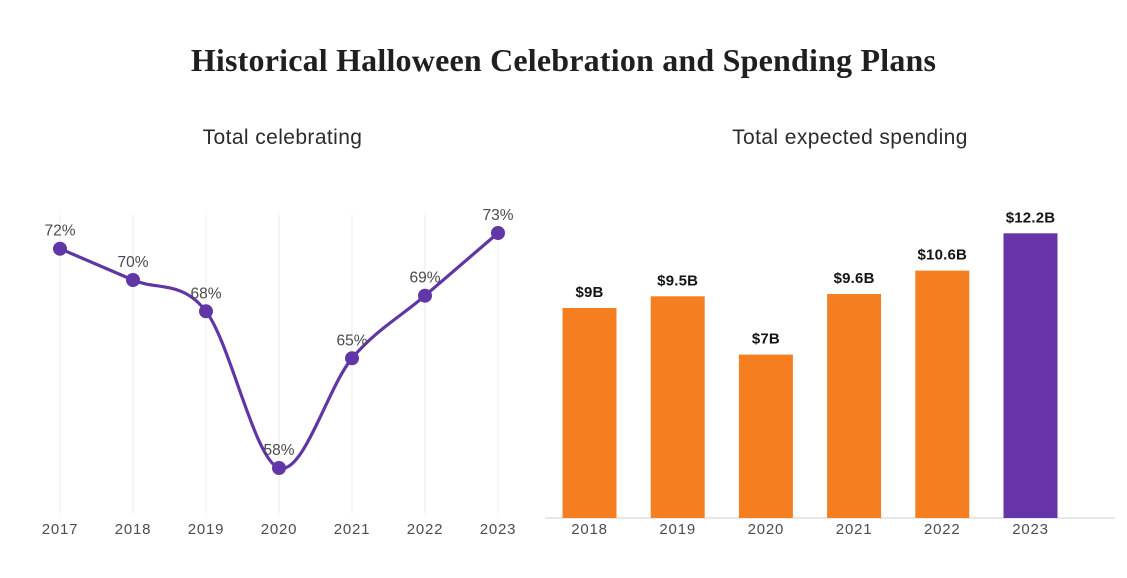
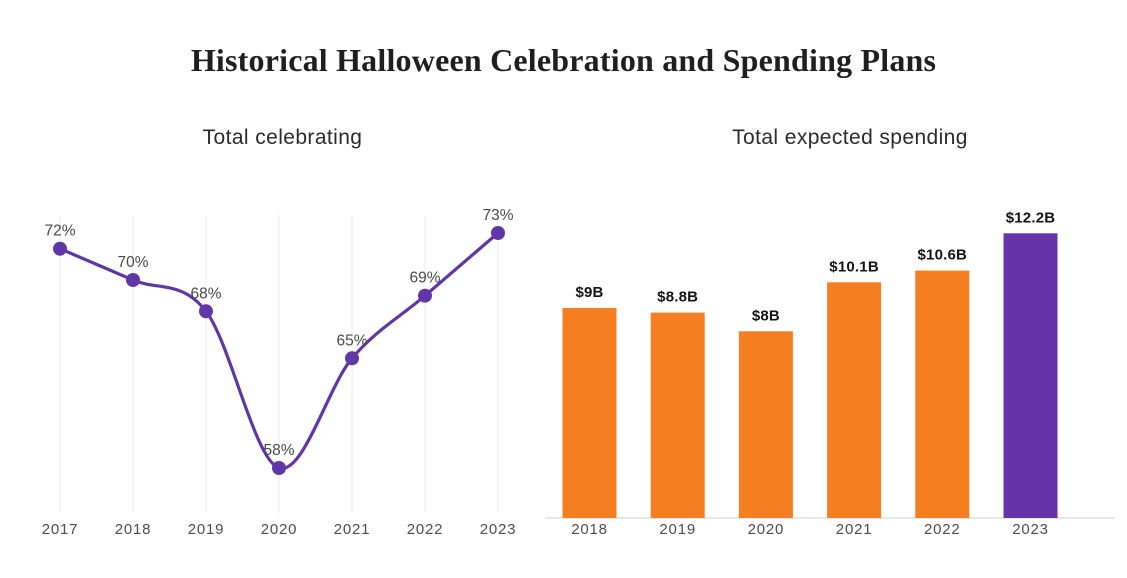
Total expected spending/2019: $9.5B -> $8.8B
Total expected spending/2020: $7B -> $8B
Total expected spending/2021: $9.6B -> $10.1B
